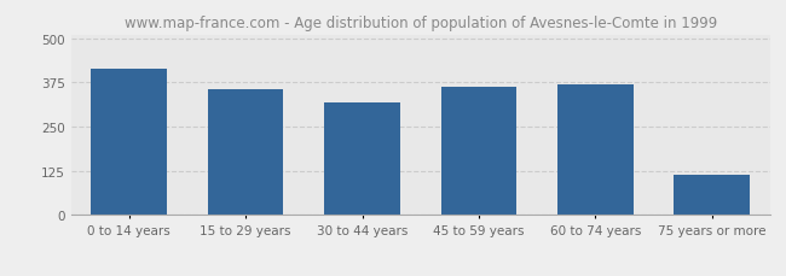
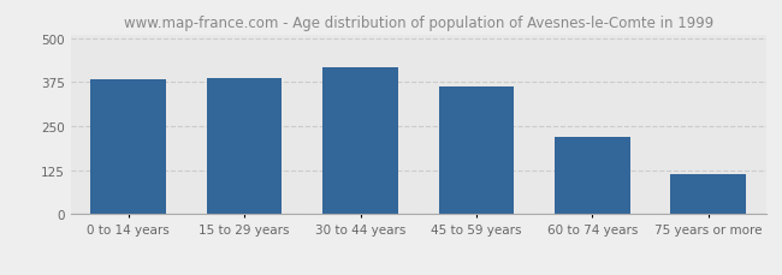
0 to 14 years: 415 -> 385
15 to 29 years: 355 -> 387
30 to 44 years: 320 -> 418
60 to 74 years: 370 -> 220
